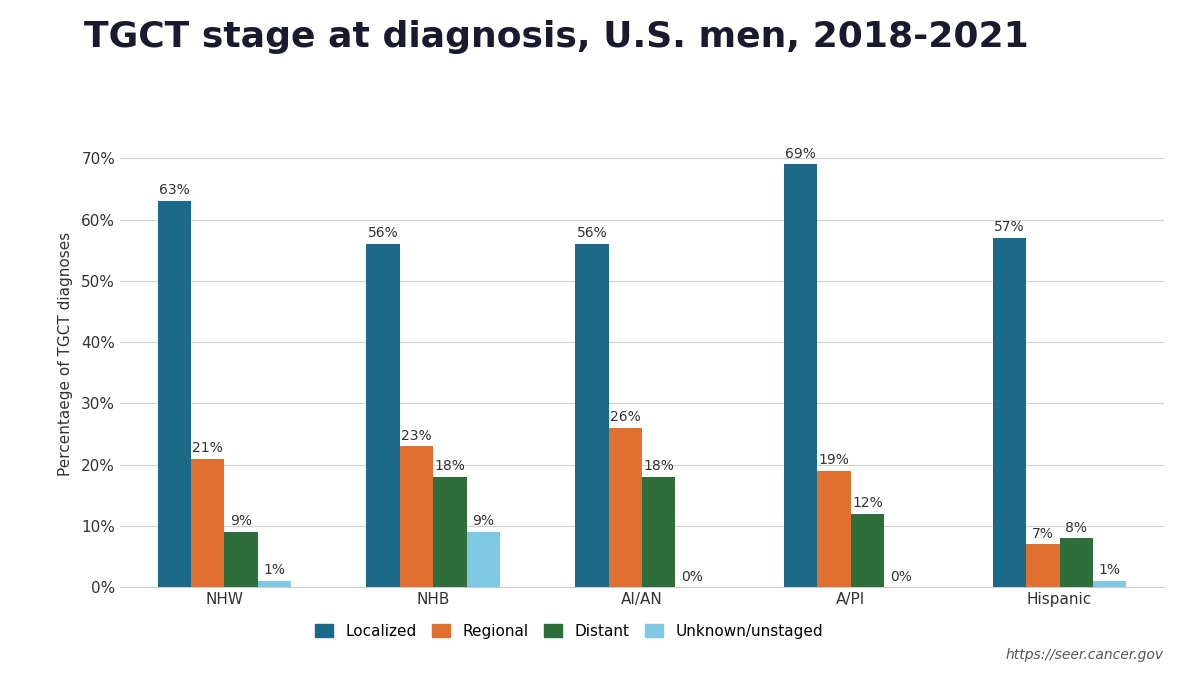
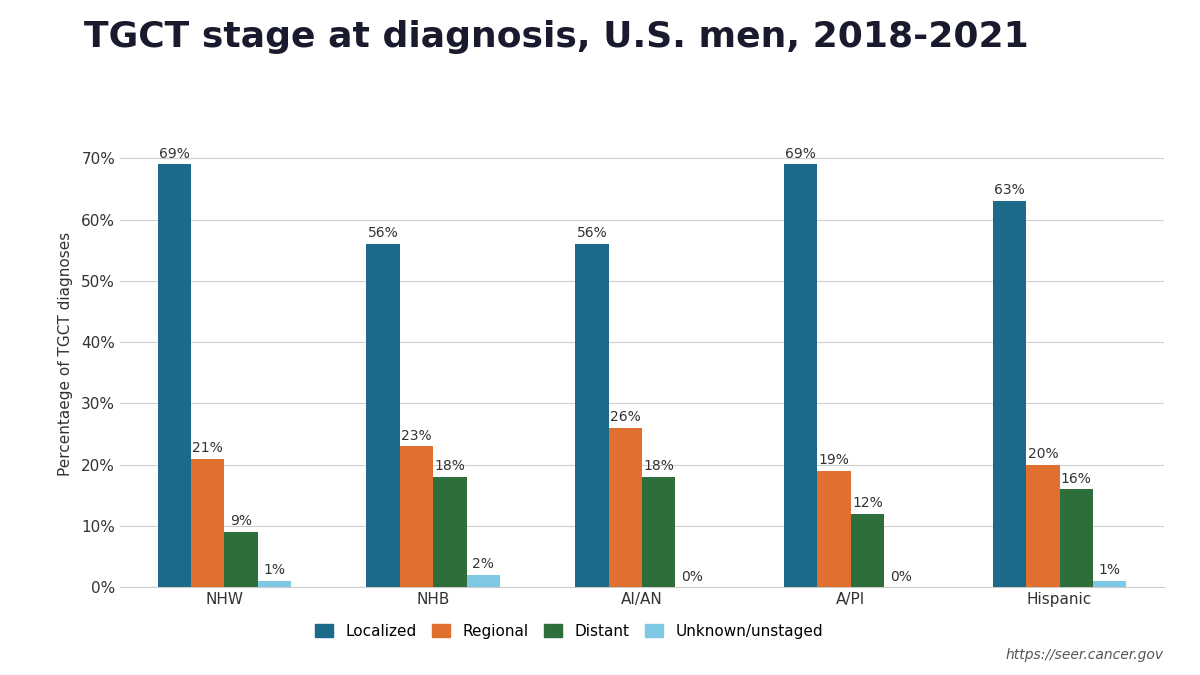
Localized/NHW: 63% -> 69%
Unknown/unstaged/NHB: 9% -> 2%
Localized/Hispanic: 57% -> 63%
Regional/Hispanic: 7% -> 20%
Distant/Hispanic: 8% -> 16%
